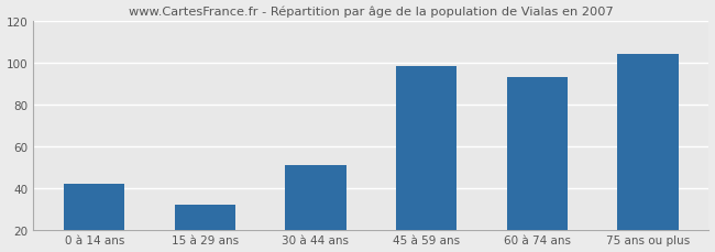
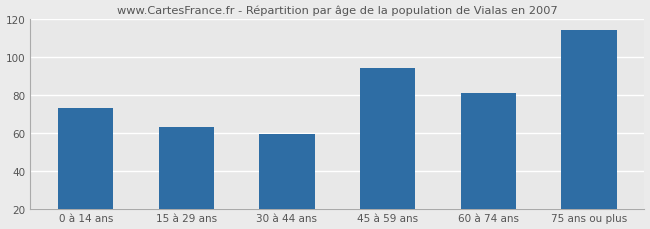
0 à 14 ans: 42 -> 73
15 à 29 ans: 32 -> 63
30 à 44 ans: 51 -> 59
45 à 59 ans: 98 -> 94
60 à 74 ans: 93 -> 81
75 ans ou plus: 104 -> 114
